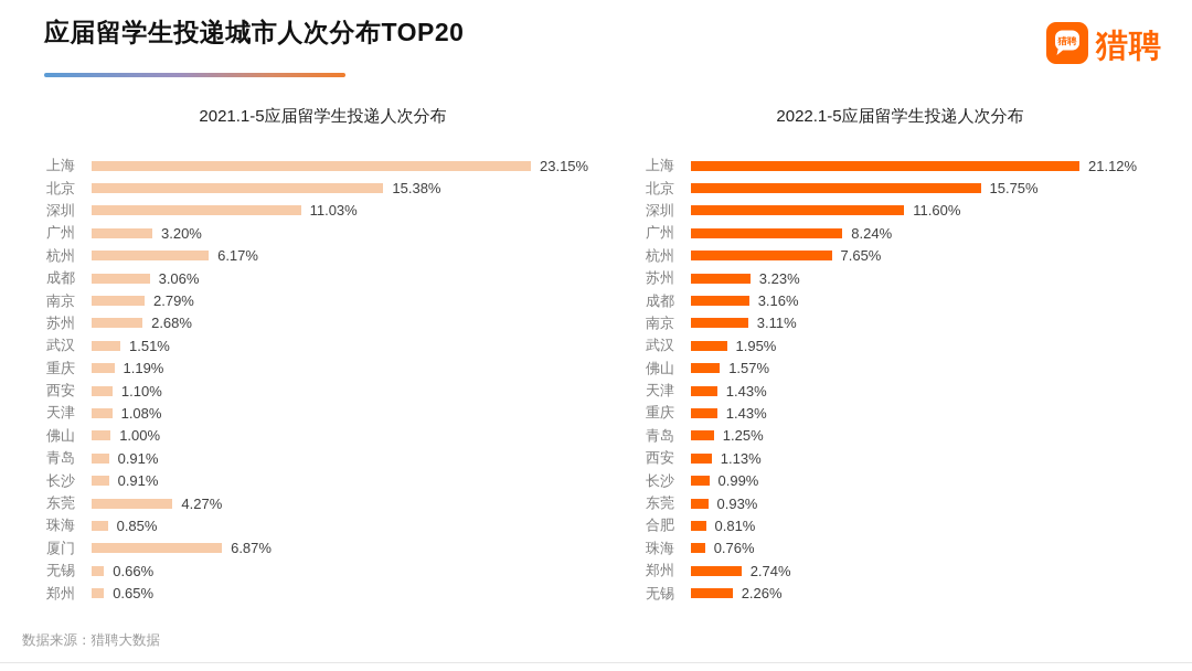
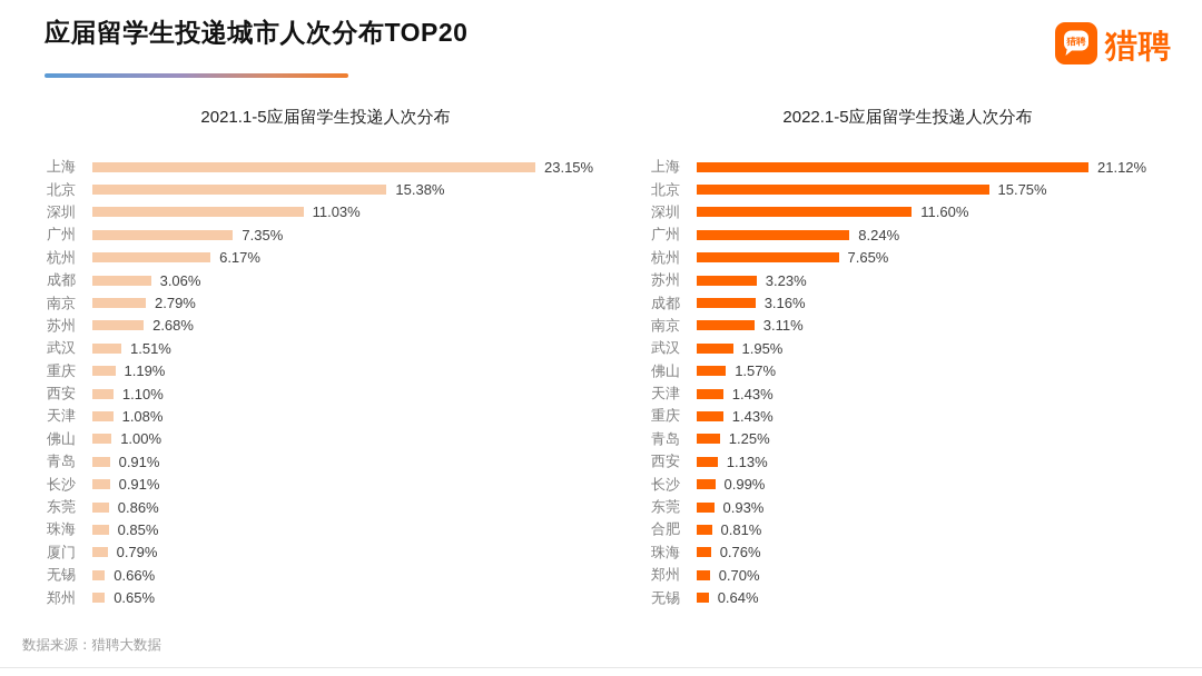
2021.1-5应届留学生投递人次分布/广州: 3.20% -> 7.35%
2021.1-5应届留学生投递人次分布/东莞: 4.27% -> 0.86%
2021.1-5应届留学生投递人次分布/厦门: 6.87% -> 0.79%
2022.1-5应届留学生投递人次分布/郑州: 2.74% -> 0.70%
2022.1-5应届留学生投递人次分布/无锡: 2.26% -> 0.64%
